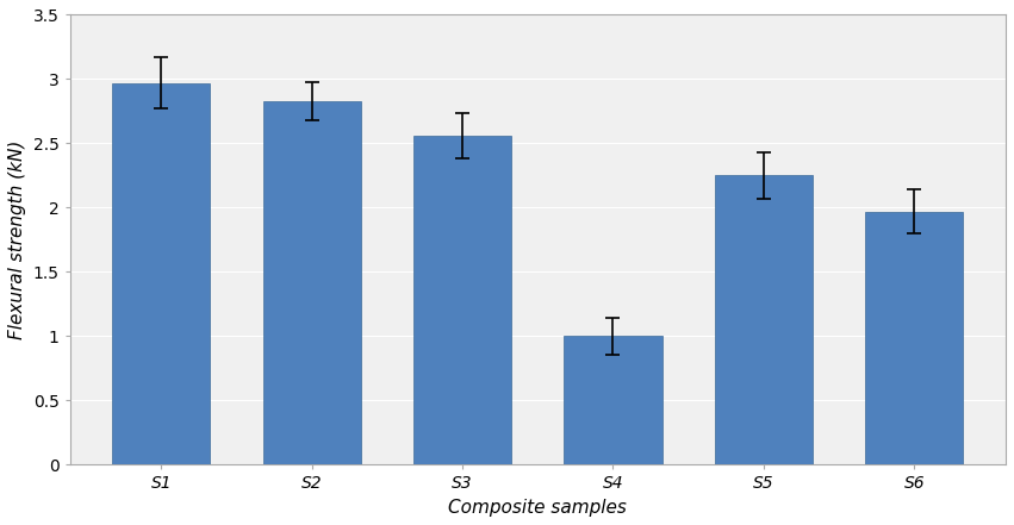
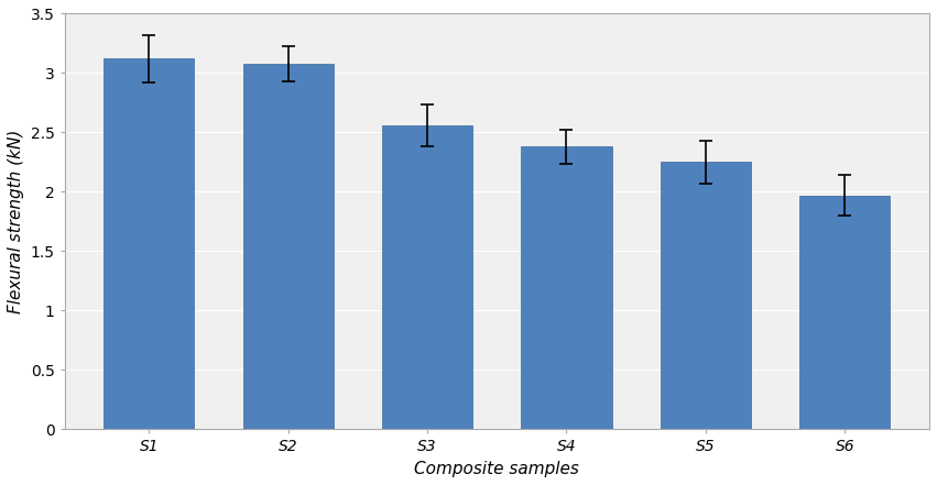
S1: 2.97 -> 3.12
S2: 2.83 -> 3.08
S4: 1.00 -> 2.38
